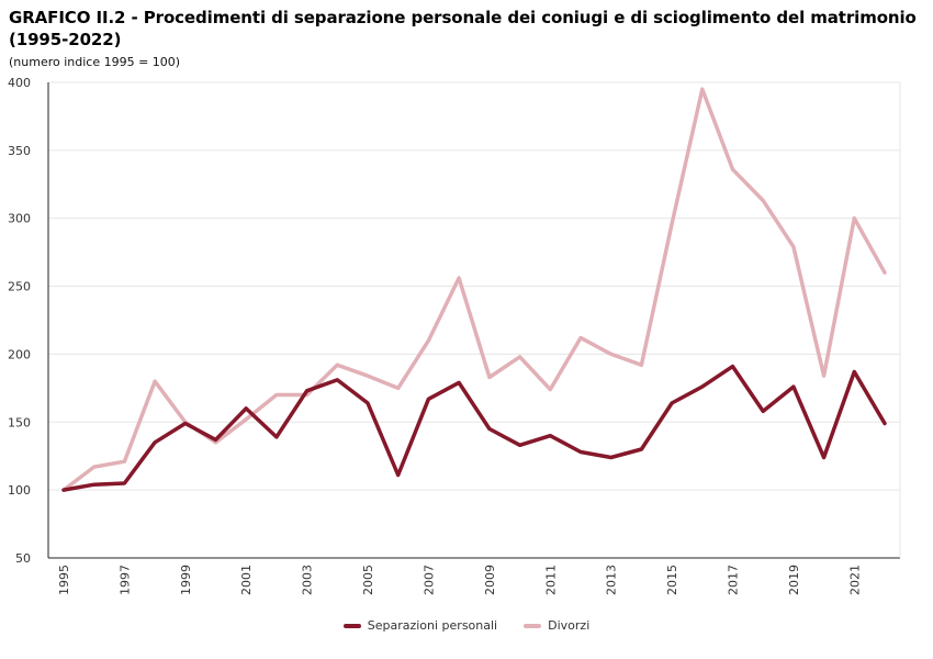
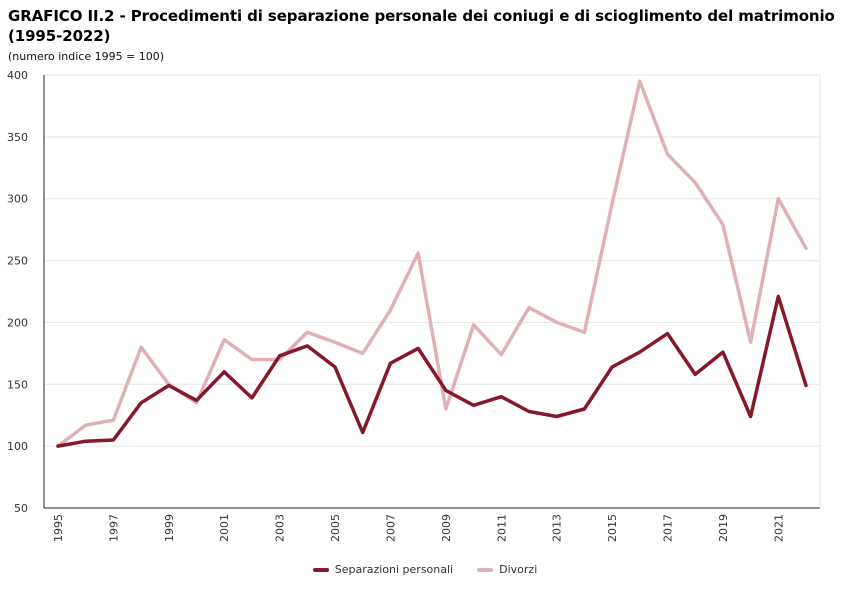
Divorzi/2001: 152 -> 186
Divorzi/2009: 183 -> 130
Separazioni personali/2021: 187 -> 221
